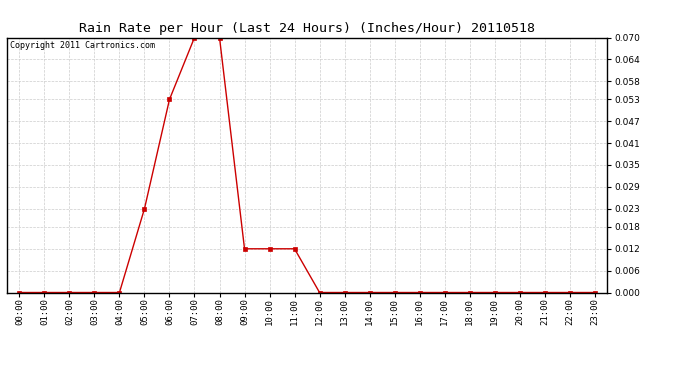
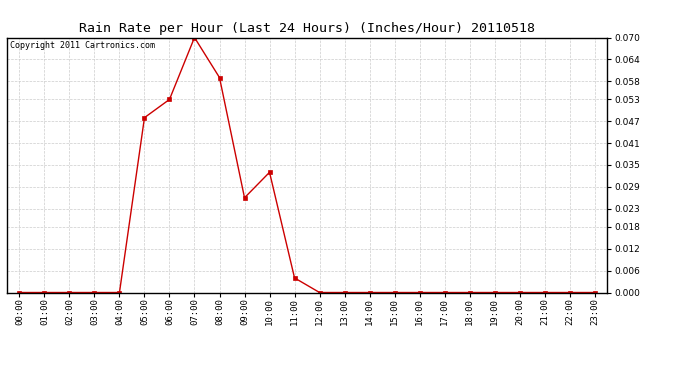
05:00: 0.023 -> 0.048
08:00: 0.070 -> 0.059
09:00: 0.012 -> 0.026
10:00: 0.012 -> 0.033
11:00: 0.012 -> 0.004
